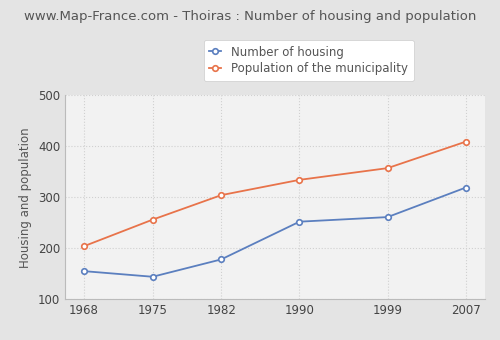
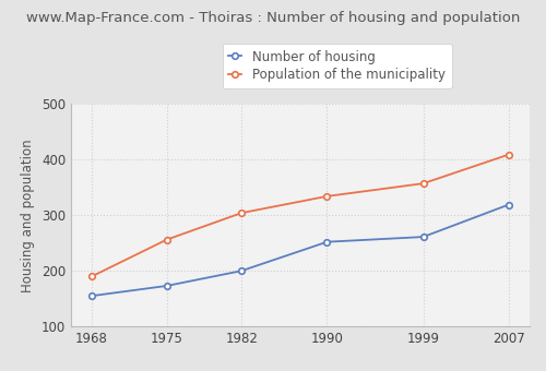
Population of the municipality/1968: 204 -> 190
Number of housing/1975: 144 -> 173
Number of housing/1982: 178 -> 200
